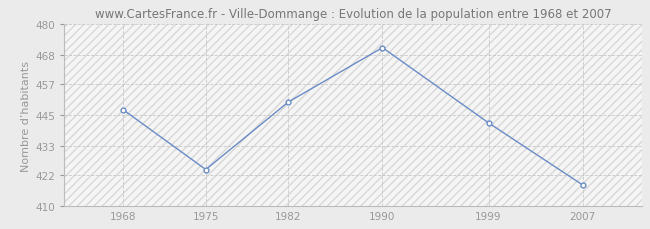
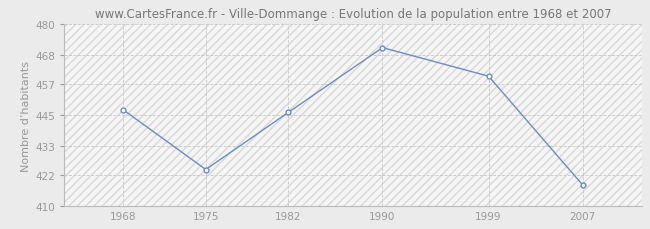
1982: 450 -> 446
1999: 442 -> 460
